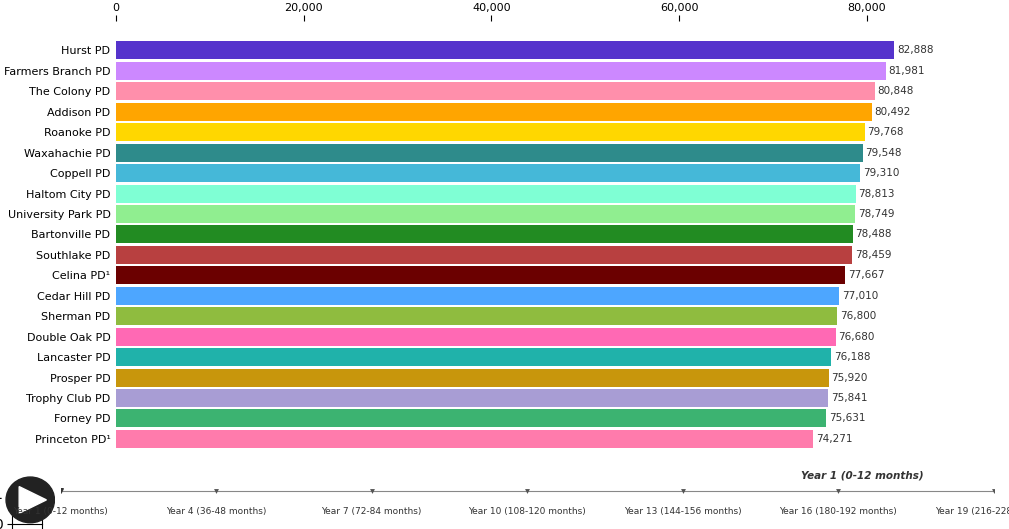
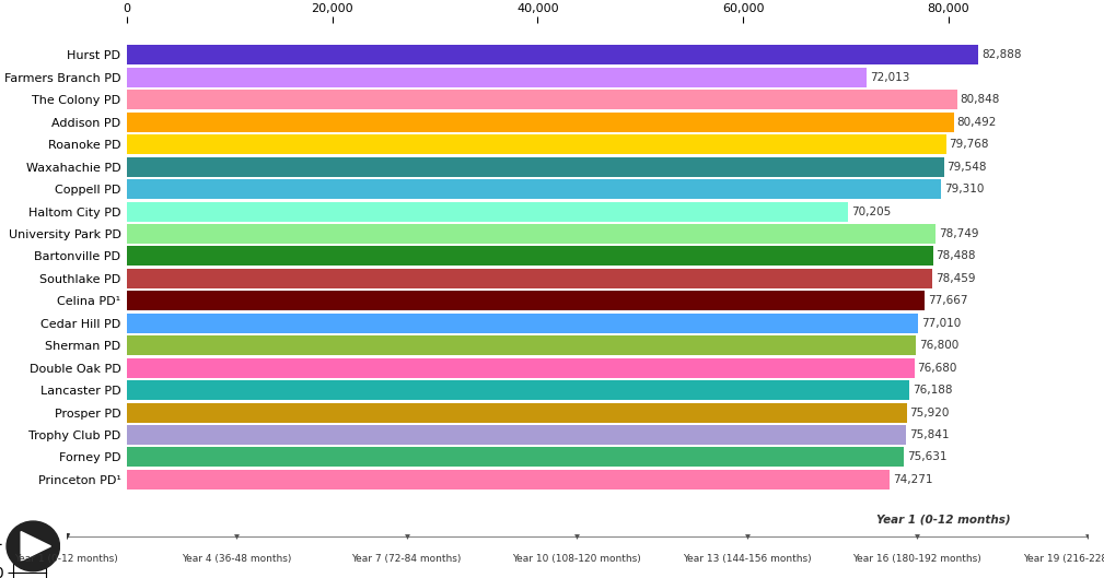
Farmers Branch PD: 81,981 -> 72,013
Haltom City PD: 78,813 -> 70,205
